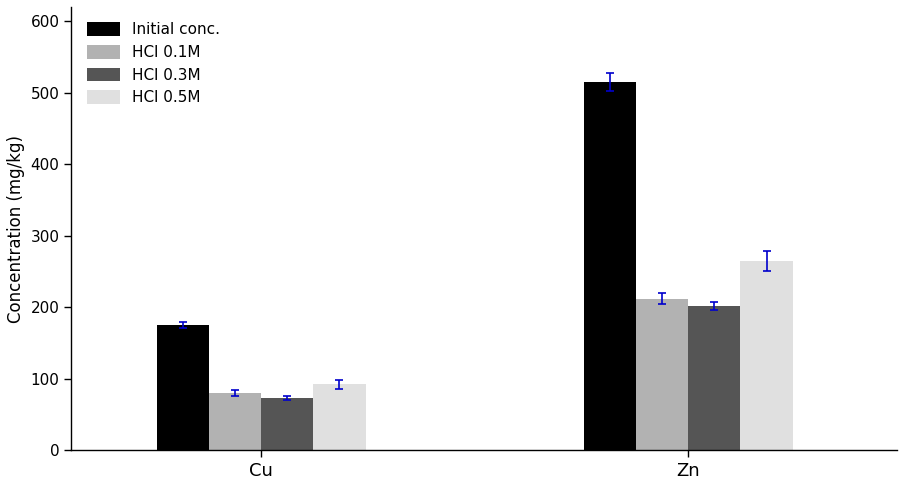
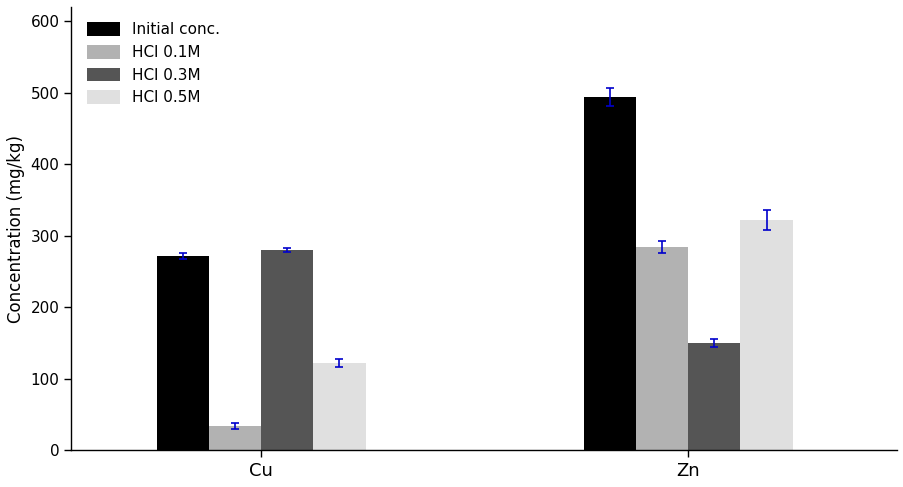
Initial conc./Cu: 175 -> 272
HCl 0.1M/Cu: 80 -> 34
HCl 0.3M/Cu: 73 -> 280
HCl 0.5M/Cu: 92 -> 122
Initial conc./Zn: 515 -> 494
HCl 0.1M/Zn: 212 -> 284
HCl 0.3M/Zn: 202 -> 150
HCl 0.5M/Zn: 264 -> 322
